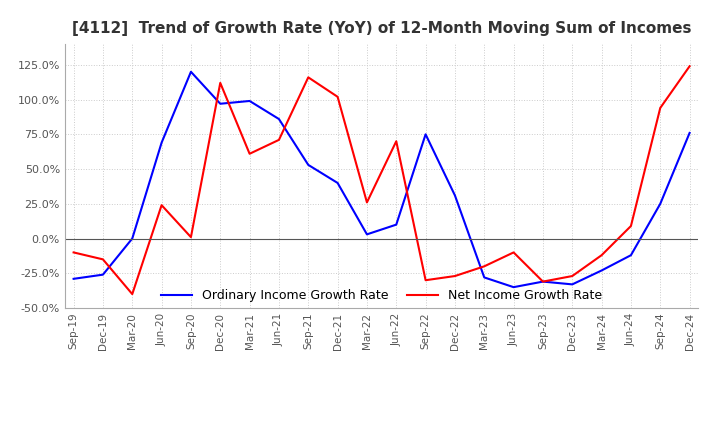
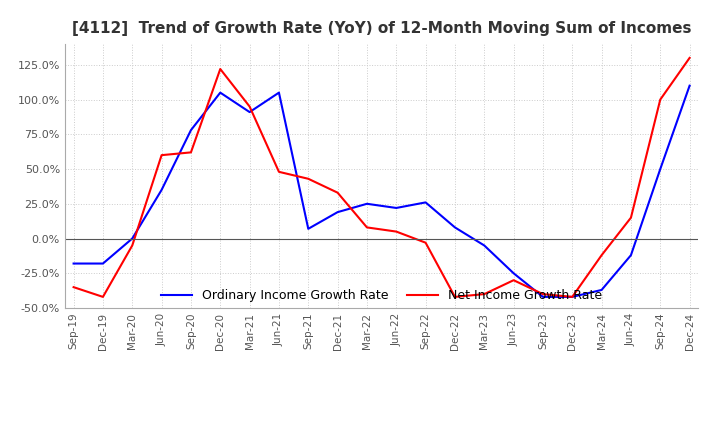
Ordinary Income Growth Rate/Sep-19: -29% -> -18%
Net Income Growth Rate/Sep-19: -10% -> -35%
Ordinary Income Growth Rate/Dec-19: -26% -> -18%
Net Income Growth Rate/Dec-19: -15% -> -42%
Net Income Growth Rate/Mar-20: -40% -> -5%
Ordinary Income Growth Rate/Jun-20: 69% -> 35%
Net Income Growth Rate/Jun-20: 24% -> 60%
Ordinary Income Growth Rate/Sep-20: 120% -> 78%
Net Income Growth Rate/Sep-20: 1% -> 62%
Ordinary Income Growth Rate/Dec-20: 97% -> 105%
Net Income Growth Rate/Dec-20: 112% -> 122%
Ordinary Income Growth Rate/Mar-21: 99% -> 91%
Net Income Growth Rate/Mar-21: 61% -> 95%
Ordinary Income Growth Rate/Jun-21: 86% -> 105%
Net Income Growth Rate/Jun-21: 71% -> 48%
Ordinary Income Growth Rate/Sep-21: 53% -> 7%
Net Income Growth Rate/Sep-21: 116% -> 43%
Ordinary Income Growth Rate/Dec-21: 40% -> 19%
Net Income Growth Rate/Dec-21: 102% -> 33%
Ordinary Income Growth Rate/Mar-22: 3% -> 25%
Net Income Growth Rate/Mar-22: 26% -> 8%
Ordinary Income Growth Rate/Jun-22: 10% -> 22%
Net Income Growth Rate/Jun-22: 70% -> 5%
Ordinary Income Growth Rate/Sep-22: 75% -> 26%
Net Income Growth Rate/Sep-22: -30% -> -3%
Ordinary Income Growth Rate/Dec-22: 31% -> 8%
Net Income Growth Rate/Dec-22: -27% -> -42%
Ordinary Income Growth Rate/Mar-23: -28% -> -5%
Net Income Growth Rate/Mar-23: -20% -> -40%
Ordinary Income Growth Rate/Jun-23: -35% -> -25%
Net Income Growth Rate/Jun-23: -10% -> -30%
Ordinary Income Growth Rate/Sep-23: -31% -> -42%
Net Income Growth Rate/Sep-23: -31% -> -40%
Ordinary Income Growth Rate/Dec-23: -33% -> -42%
Net Income Growth Rate/Dec-23: -27% -> -42%
Ordinary Income Growth Rate/Mar-24: -23% -> -37%
Net Income Growth Rate/Jun-24: 9% -> 15%
Ordinary Income Growth Rate/Sep-24: 25% -> 50%
Net Income Growth Rate/Sep-24: 94% -> 100%
Ordinary Income Growth Rate/Dec-24: 76% -> 110%
Net Income Growth Rate/Dec-24: 124% -> 130%
